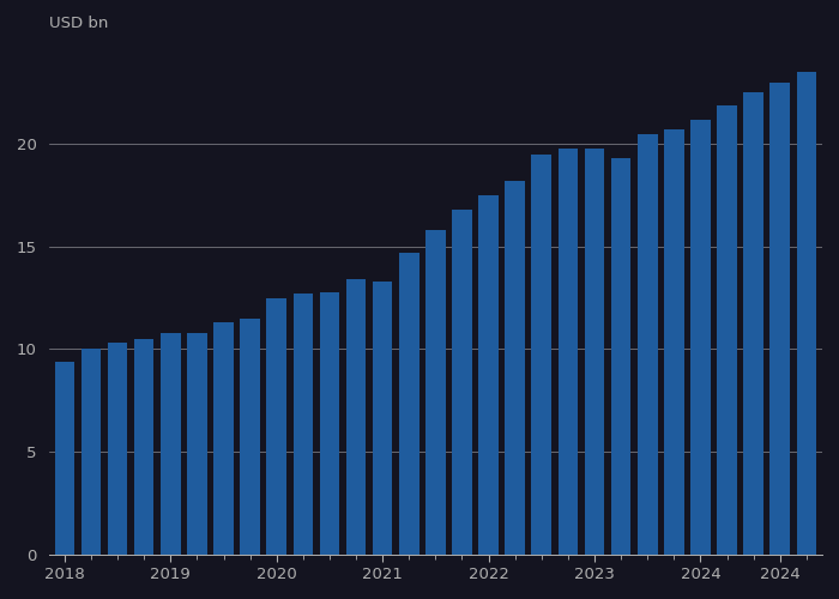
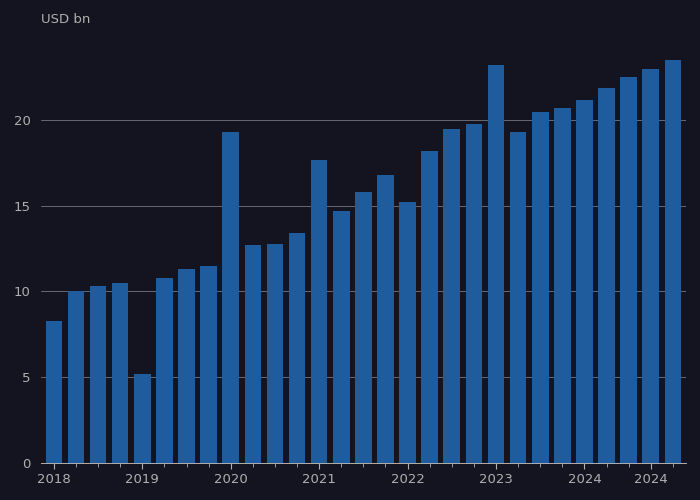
2018: 9.4 -> 8.3
2019: 10.8 -> 5.2
2020: 12.5 -> 19.3
2021: 13.3 -> 17.7
2022: 17.5 -> 15.2
2023: 19.8 -> 23.2
